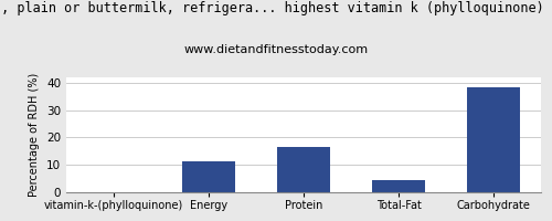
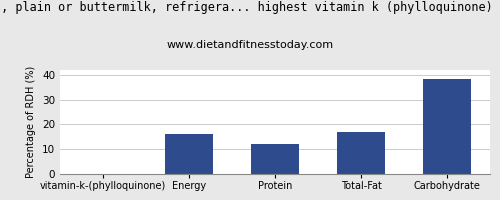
Energy: 11.5 -> 16.0
Protein: 16.5 -> 12.3
Total-Fat: 4.5 -> 17.0
